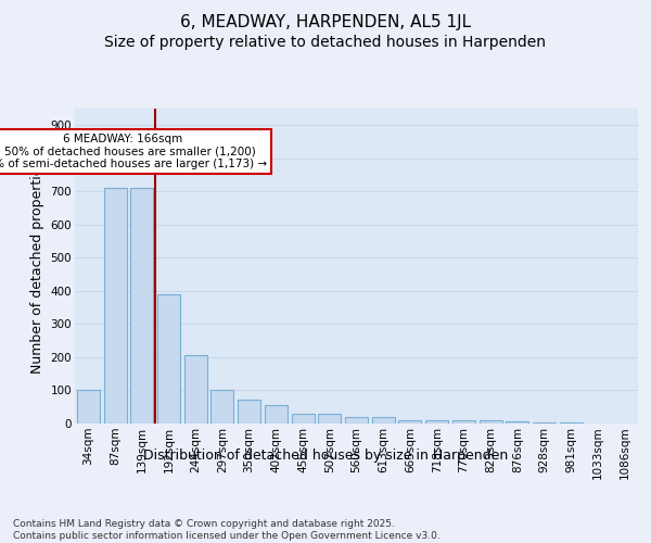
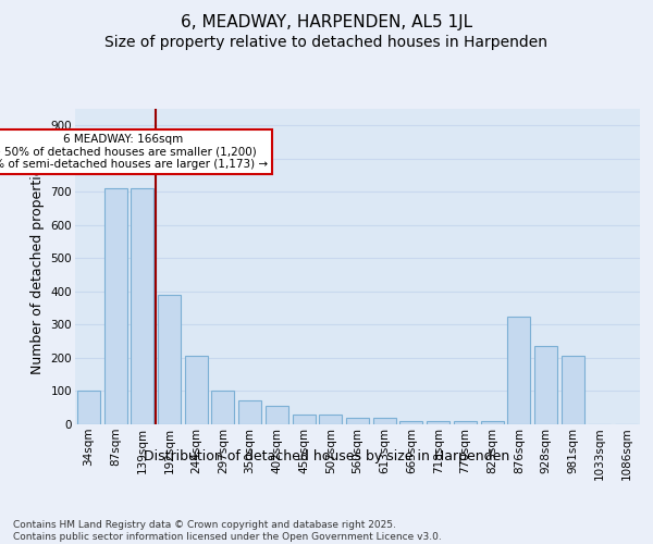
876sqm: 5 -> 325
928sqm: 2 -> 235
981sqm: 2 -> 205
